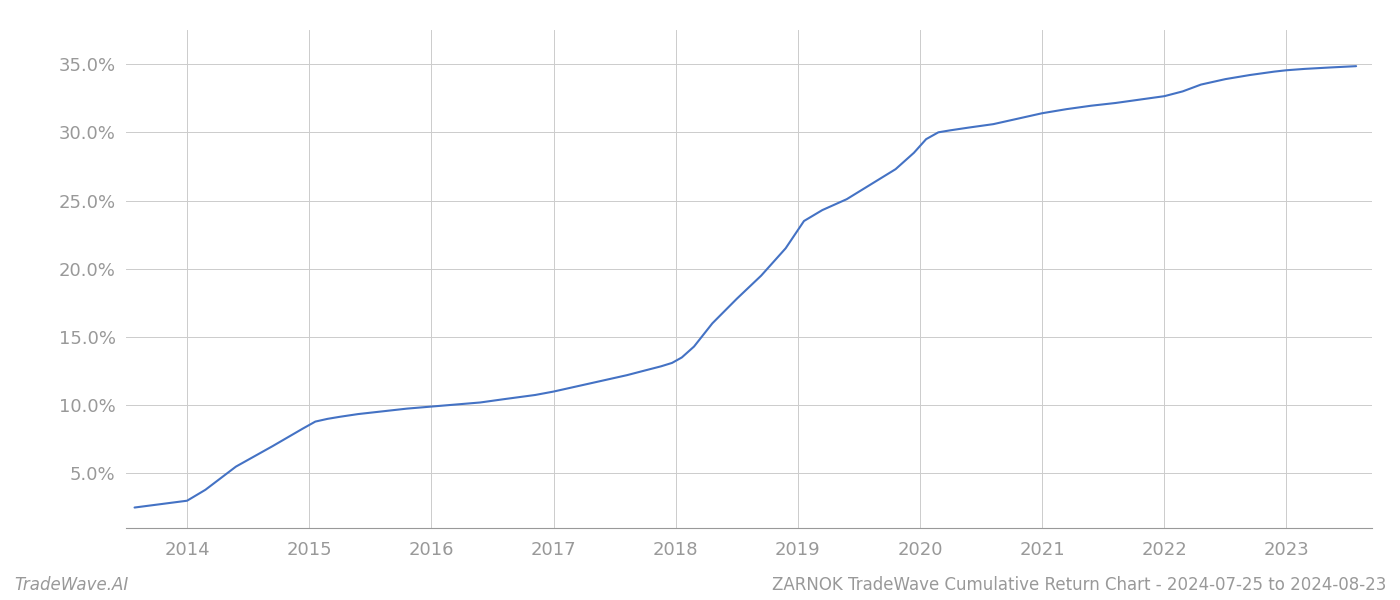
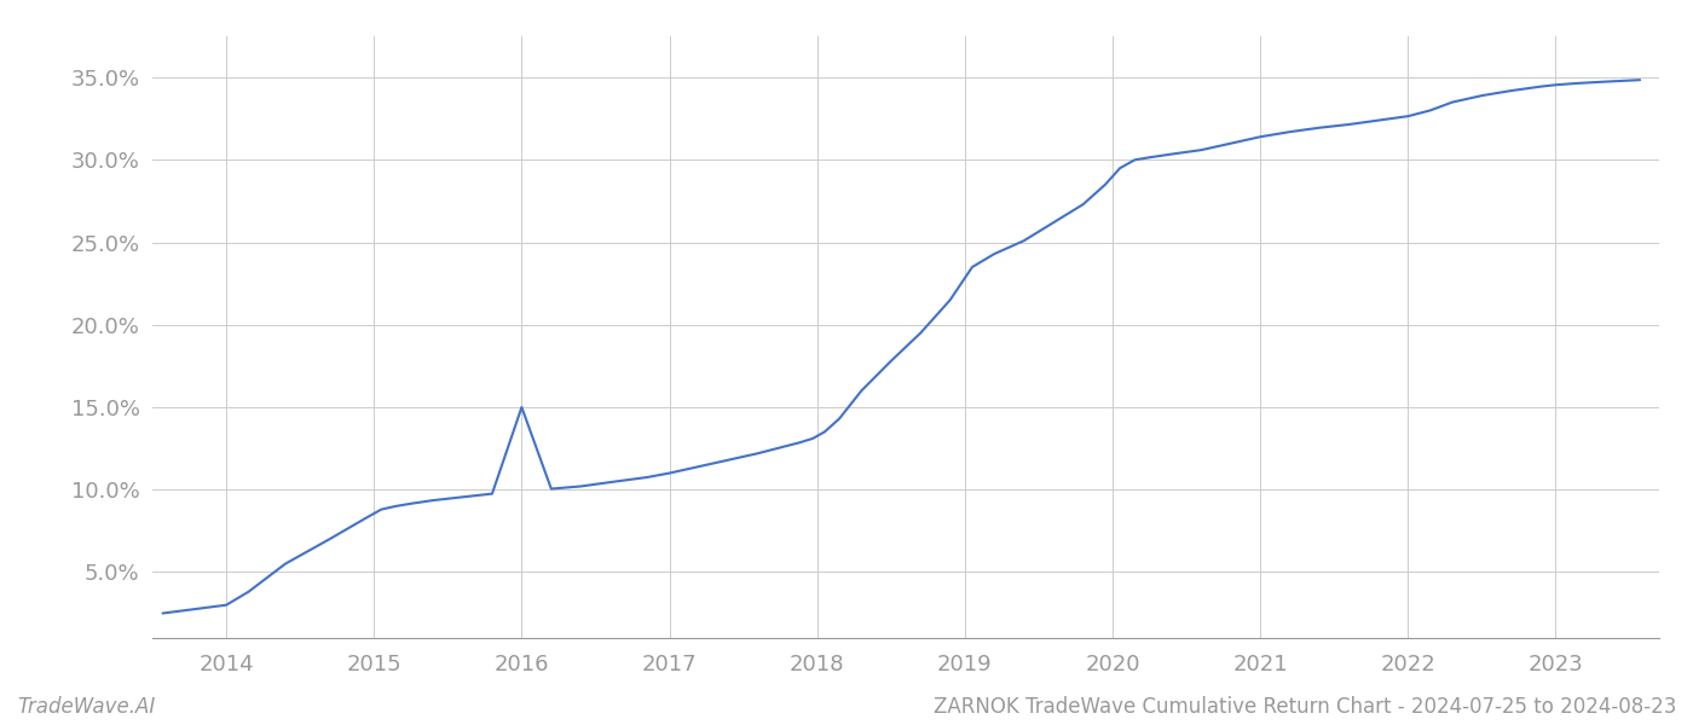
2016: 9.9% -> 15.0%
